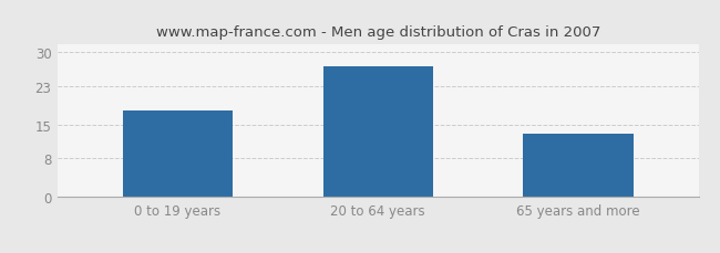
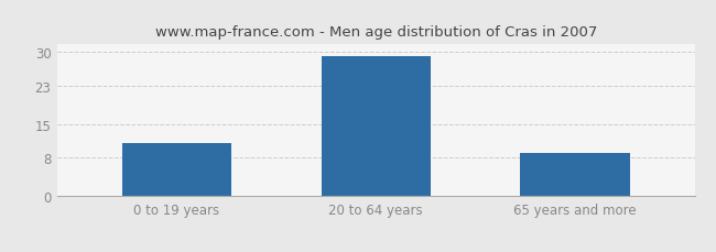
0 to 19 years: 18 -> 11
20 to 64 years: 27 -> 29
65 years and more: 13 -> 9
